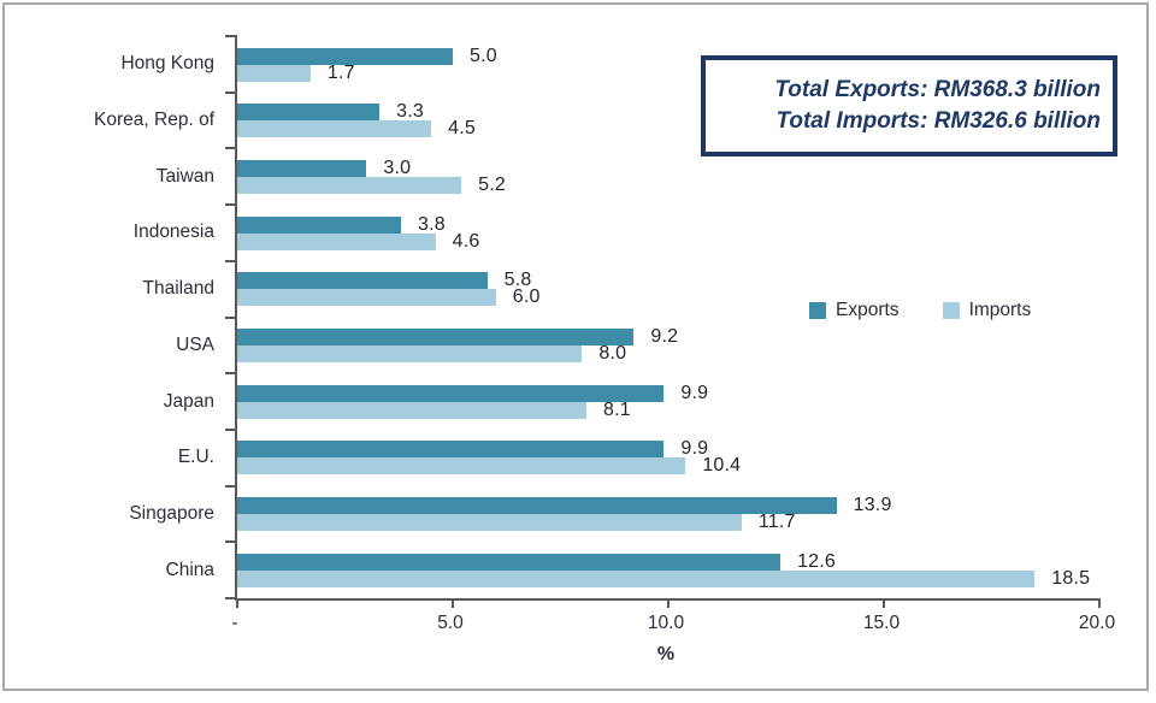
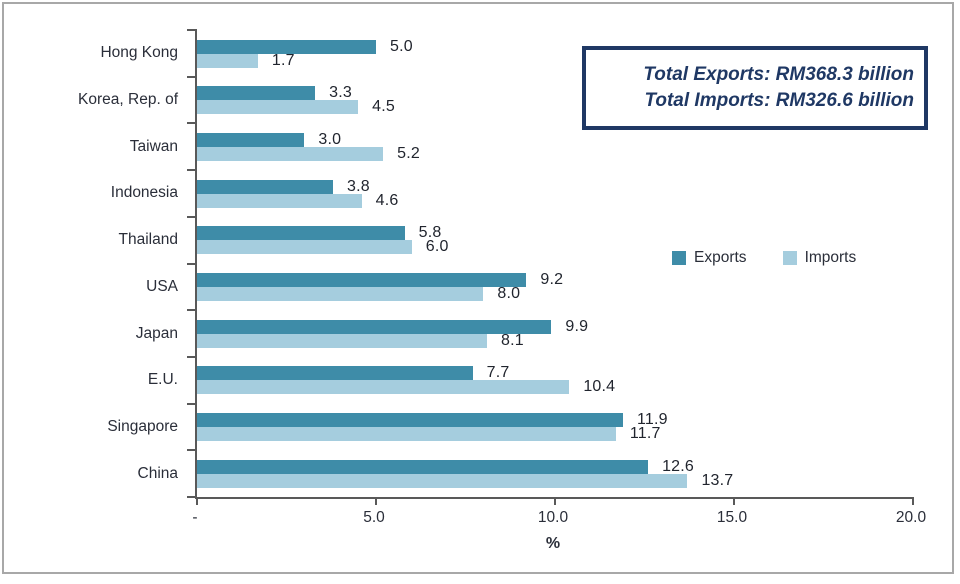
Exports/E.U.: 9.9 -> 7.7
Exports/Singapore: 13.9 -> 11.9
Imports/China: 18.5 -> 13.7
